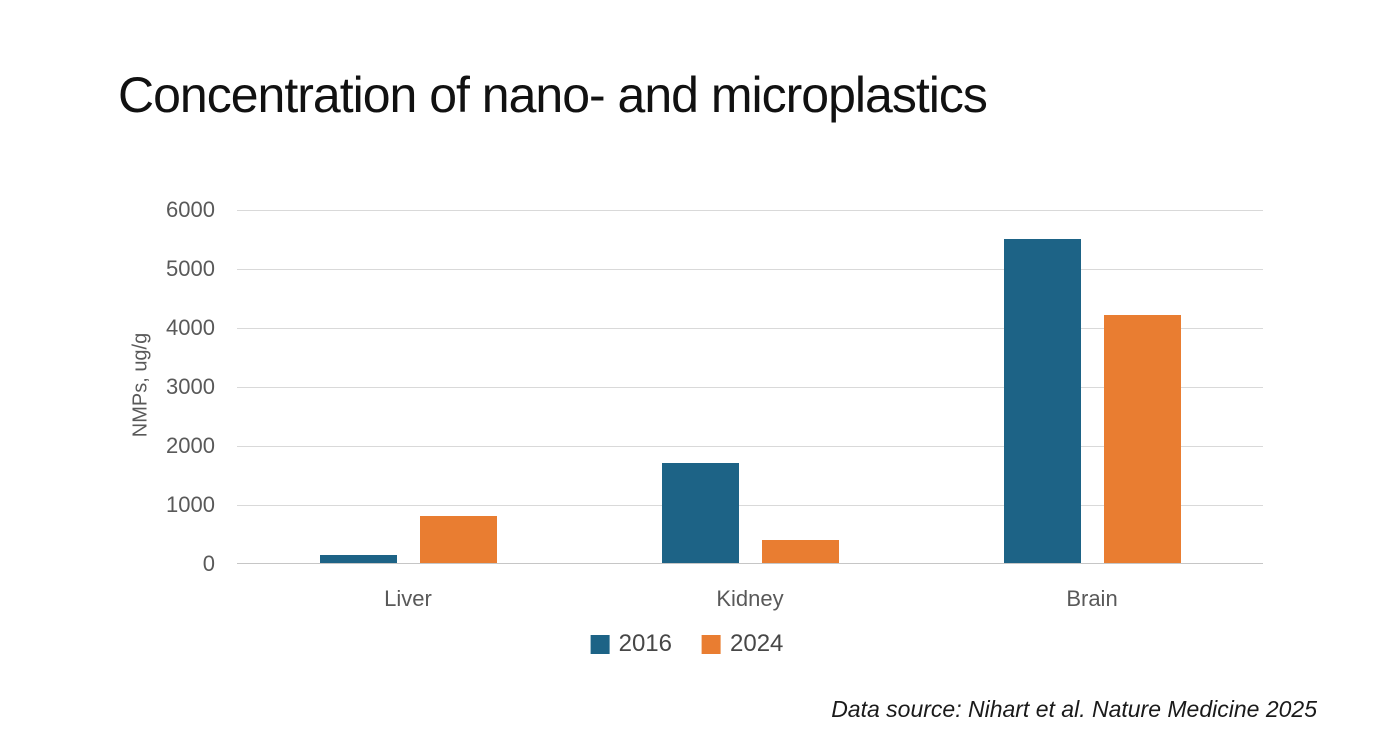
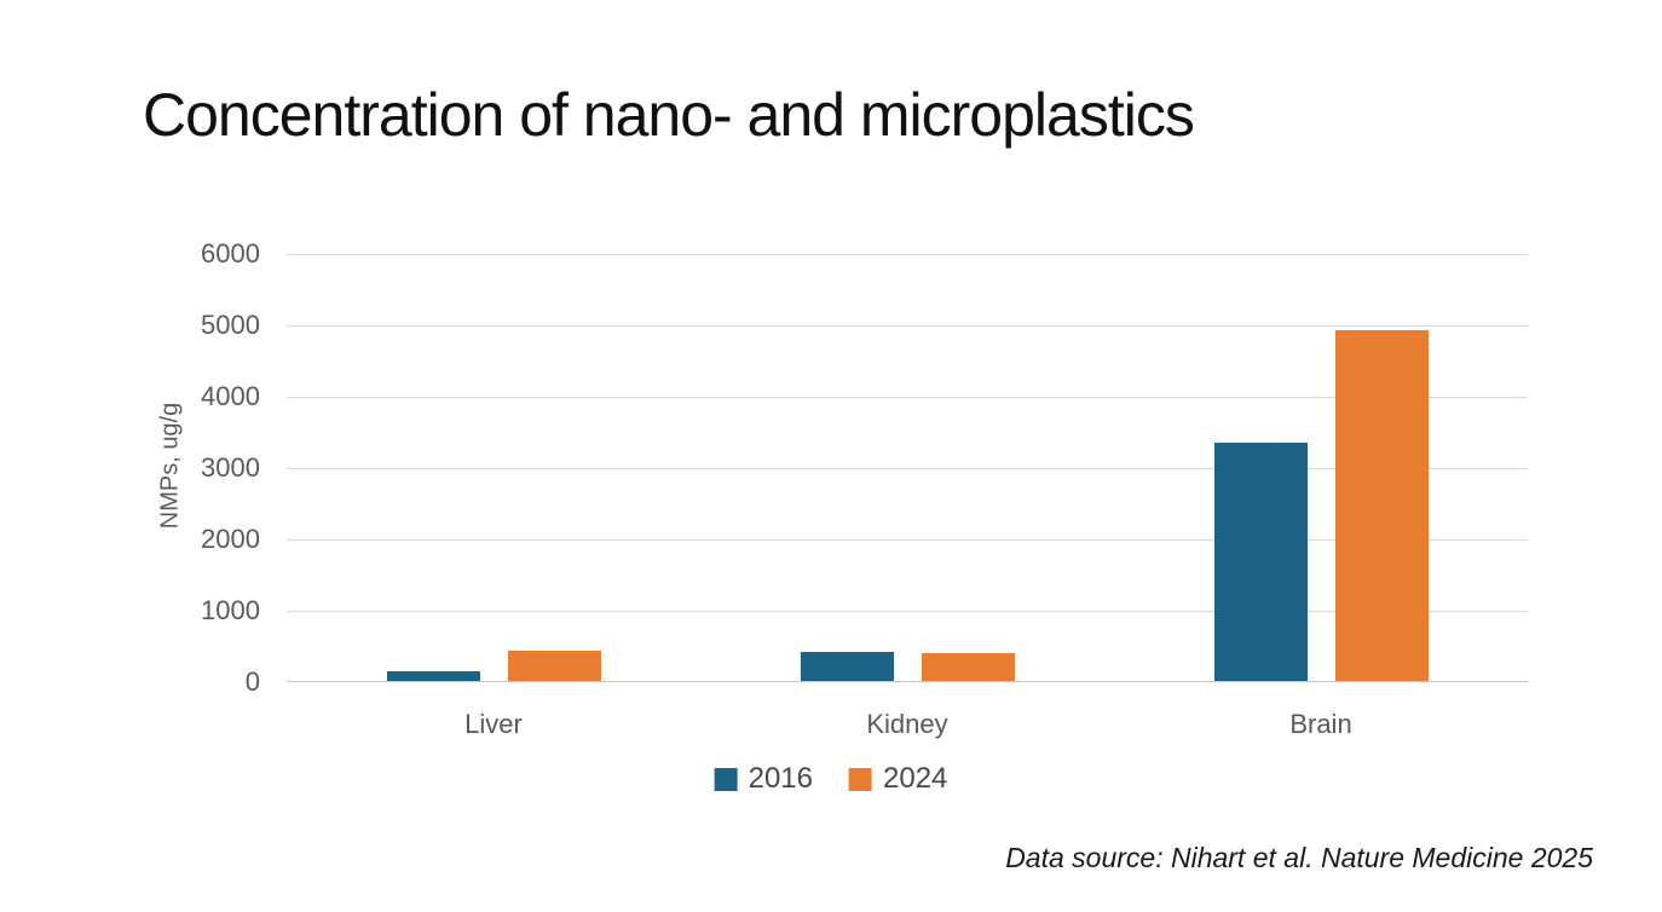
2024/Liver: 800 -> 400
2016/Kidney: 1700 -> 400
2016/Brain: 5500 -> 3300
2024/Brain: 4200 -> 4900
